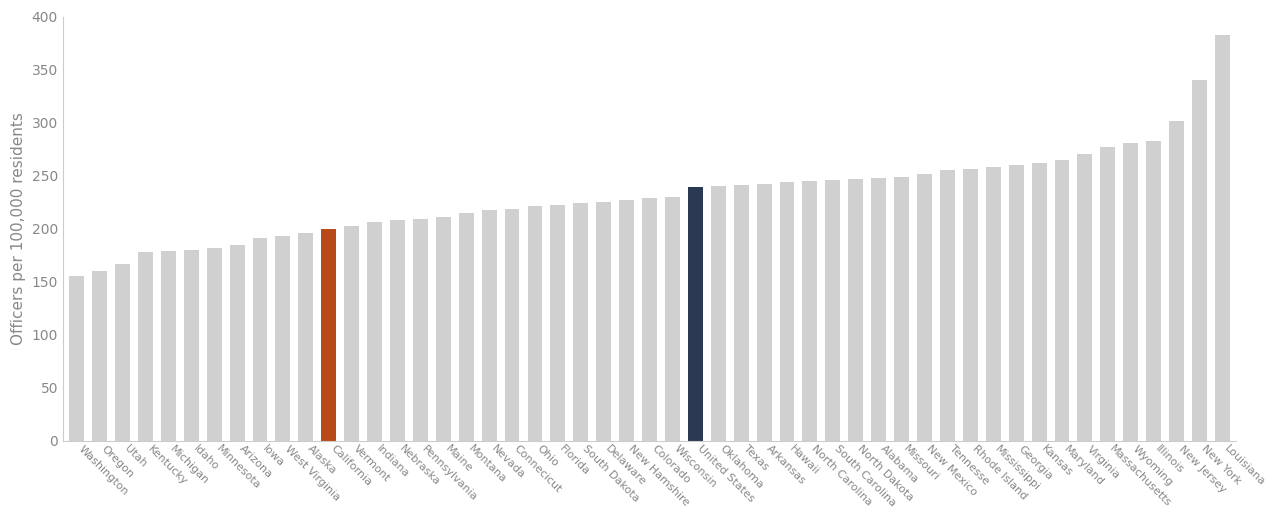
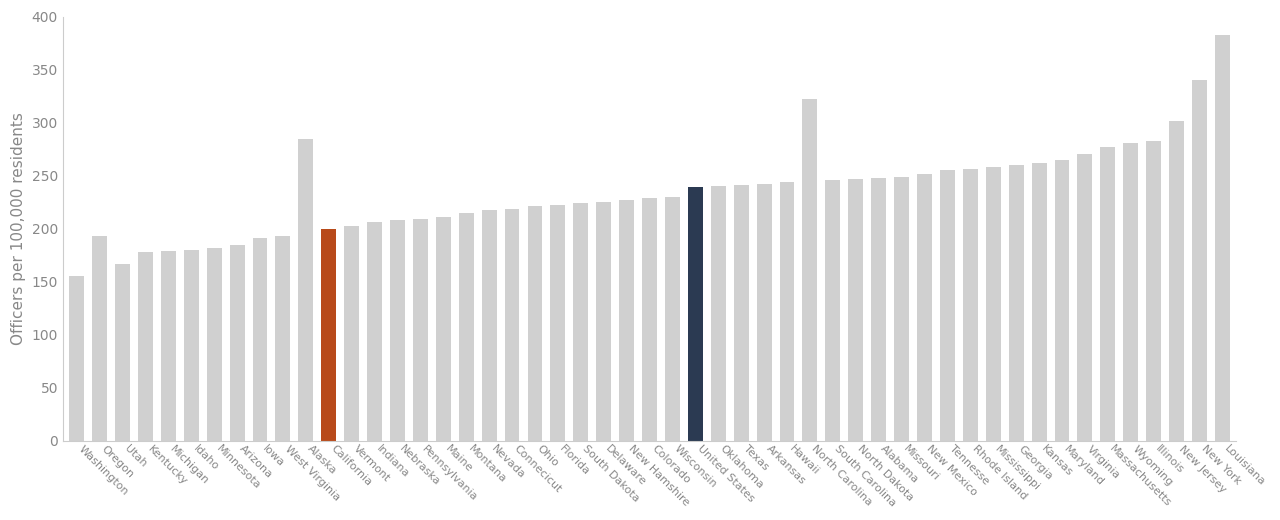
Oregon: 160 -> 193
Alaska: 196 -> 285
North Carolina: 245 -> 322
